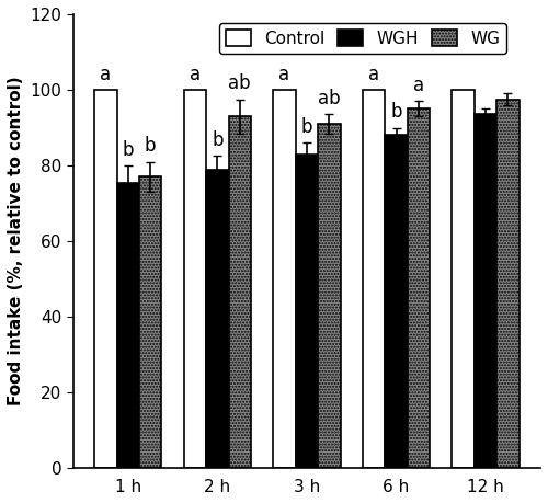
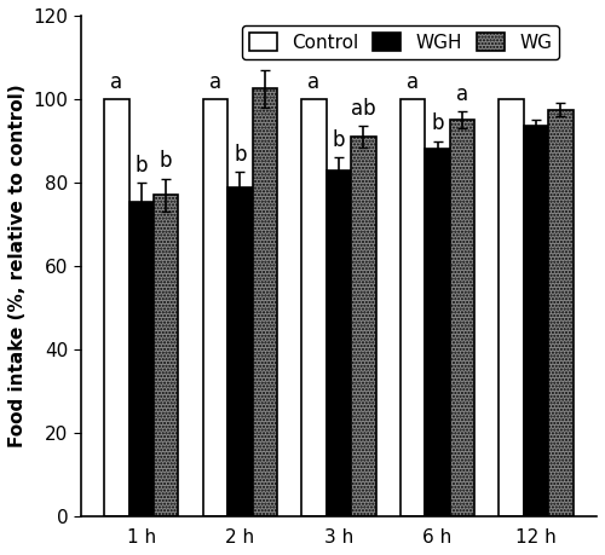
WG/2 h: 93.0 -> 102.5
